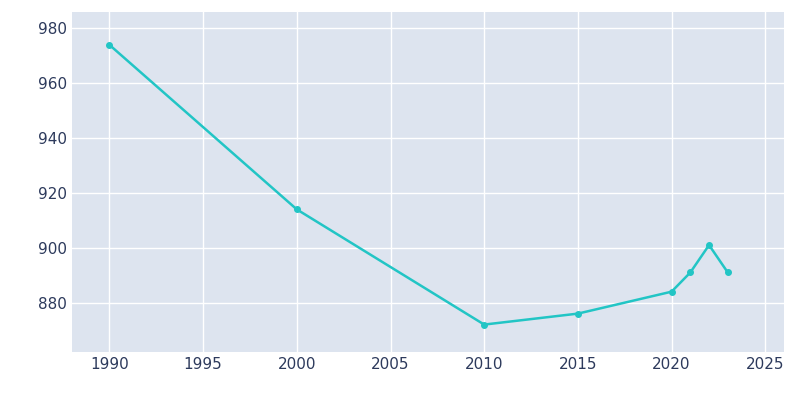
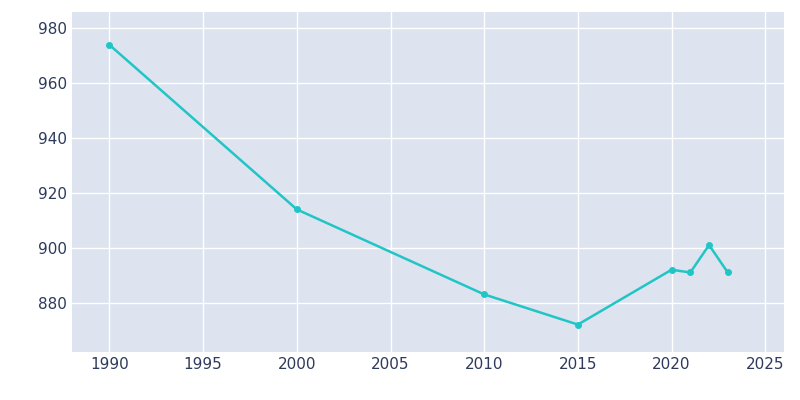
2010: 872 -> 883
2015: 876 -> 872
2020: 884 -> 892
